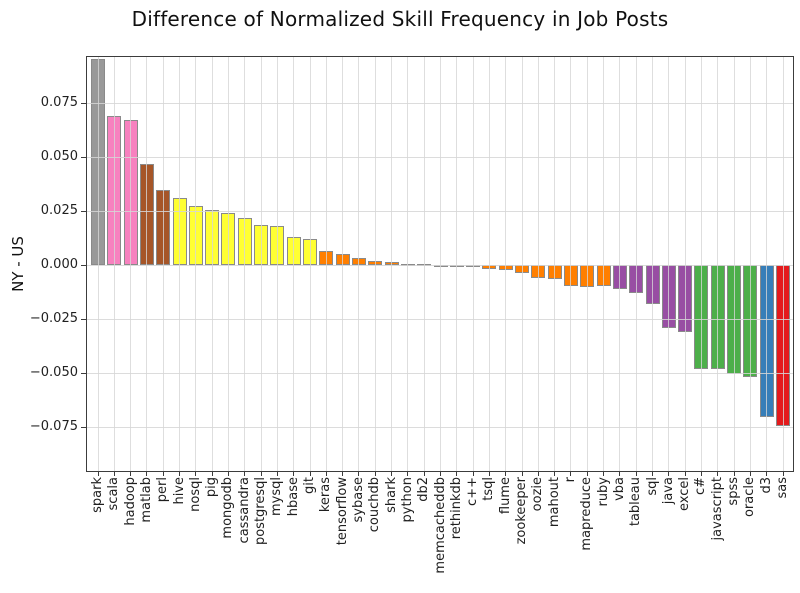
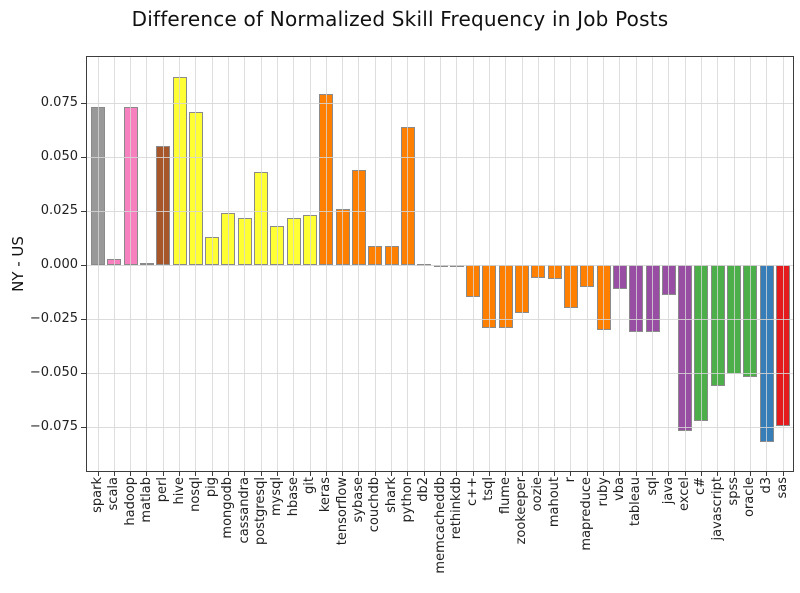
spark: 0.095 -> 0.073
scala: 0.069 -> 0.003
hadoop: 0.067 -> 0.073
matlab: 0.047 -> 0.001
perl: 0.035 -> 0.055
hive: 0.031 -> 0.087
nosql: 0.027 -> 0.071
pig: 0.025 -> 0.013
postgresql: 0.018 -> 0.043
hbase: 0.013 -> 0.022
git: 0.012 -> 0.023
keras: 0.007 -> 0.079
tensorflow: 0.005 -> 0.026
sybase: 0.003 -> 0.044
couchdb: 0.002 -> 0.009
shark: 0.002 -> 0.009
python: 0.001 -> 0.064
c++: -0.001 -> -0.015
tsql: -0.002 -> -0.029
flume: -0.003 -> -0.029
zookeeper: -0.004 -> -0.022
r: -0.009 -> -0.020
ruby: -0.010 -> -0.030
tableau: -0.013 -> -0.031
sql: -0.018 -> -0.031
java: -0.029 -> -0.014
excel: -0.031 -> -0.077
c#: -0.048 -> -0.072
javascript: -0.048 -> -0.056
d3: -0.070 -> -0.082
